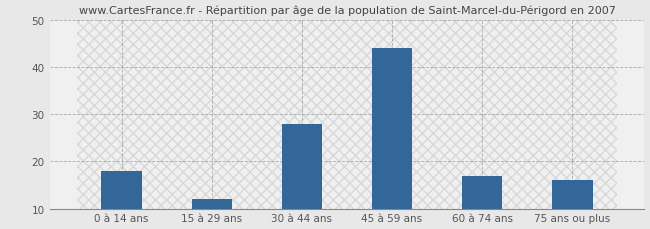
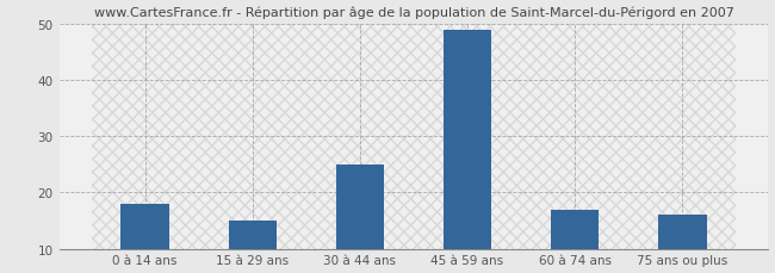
15 à 29 ans: 12 -> 15
30 à 44 ans: 28 -> 25
45 à 59 ans: 44 -> 49
